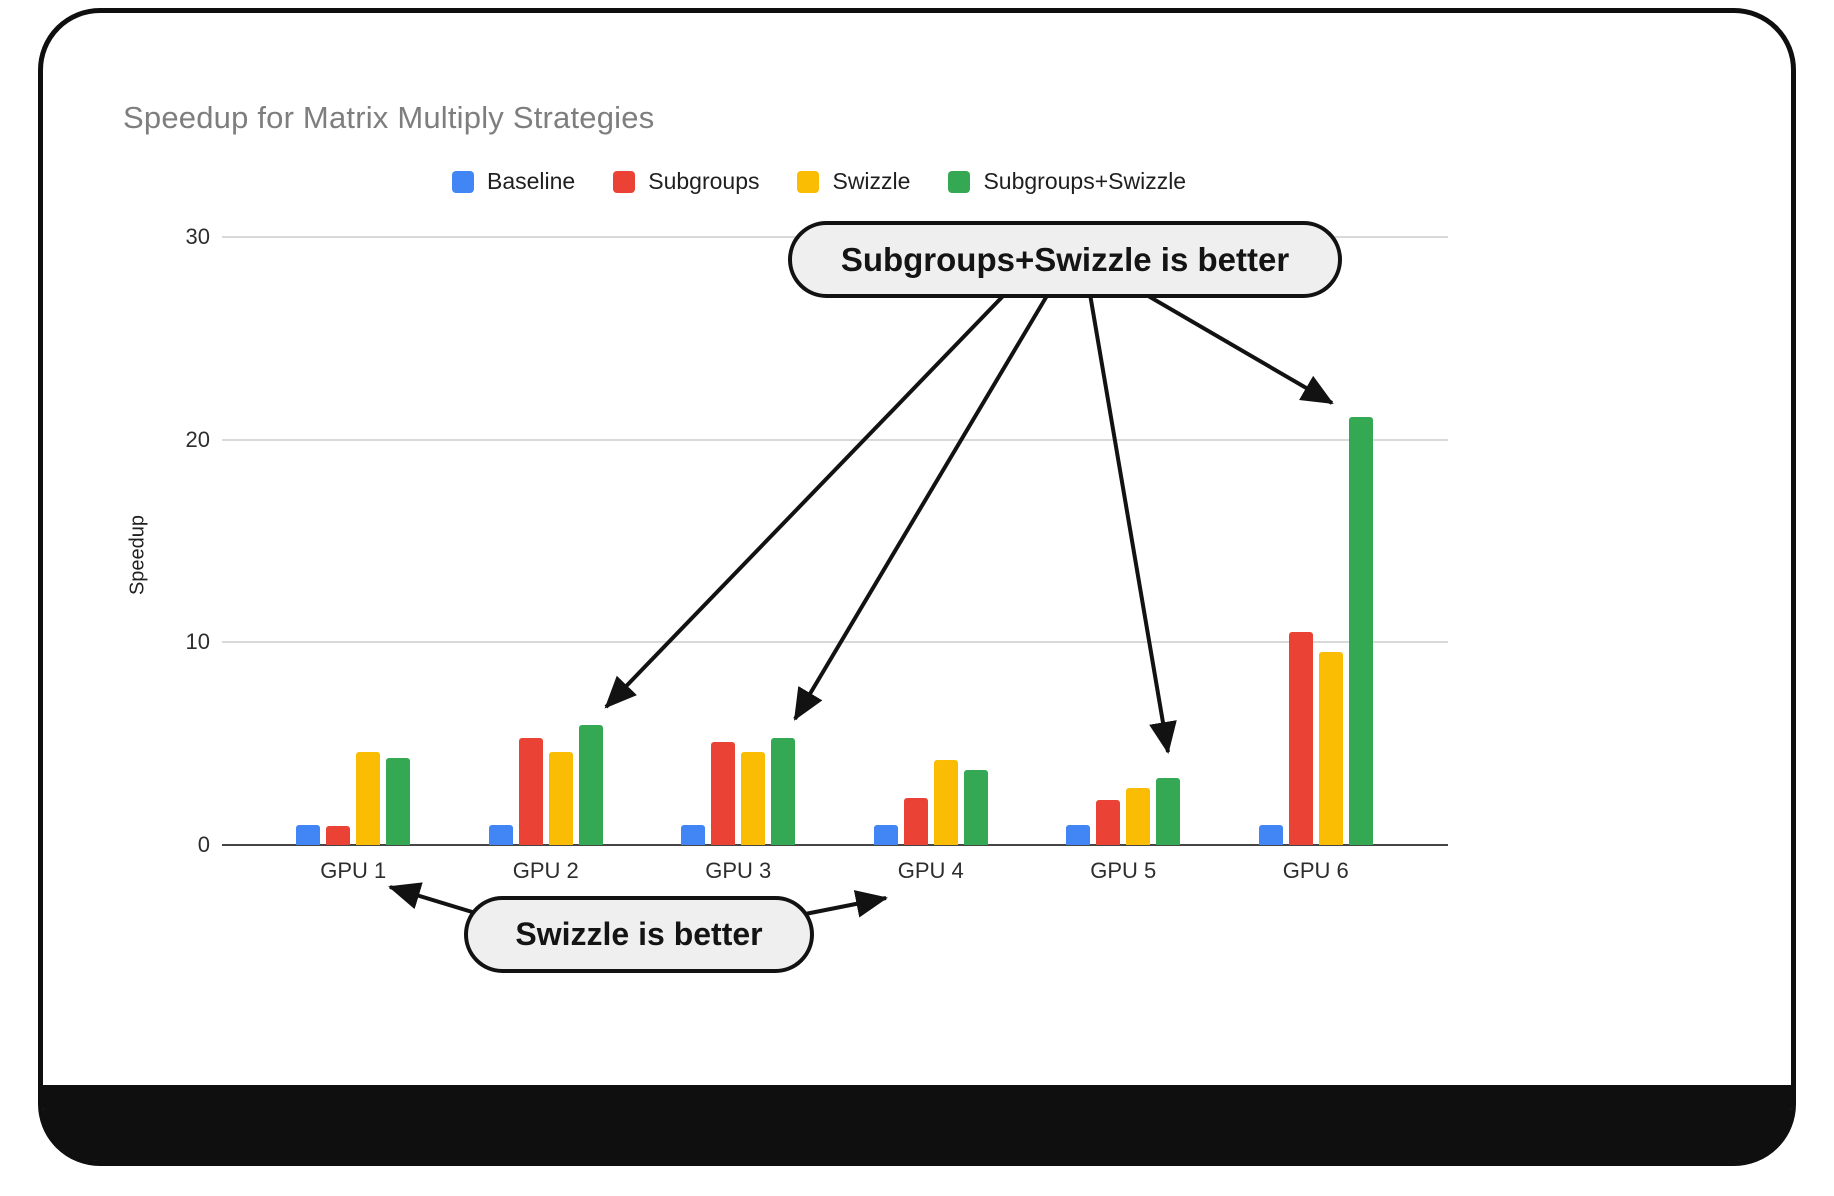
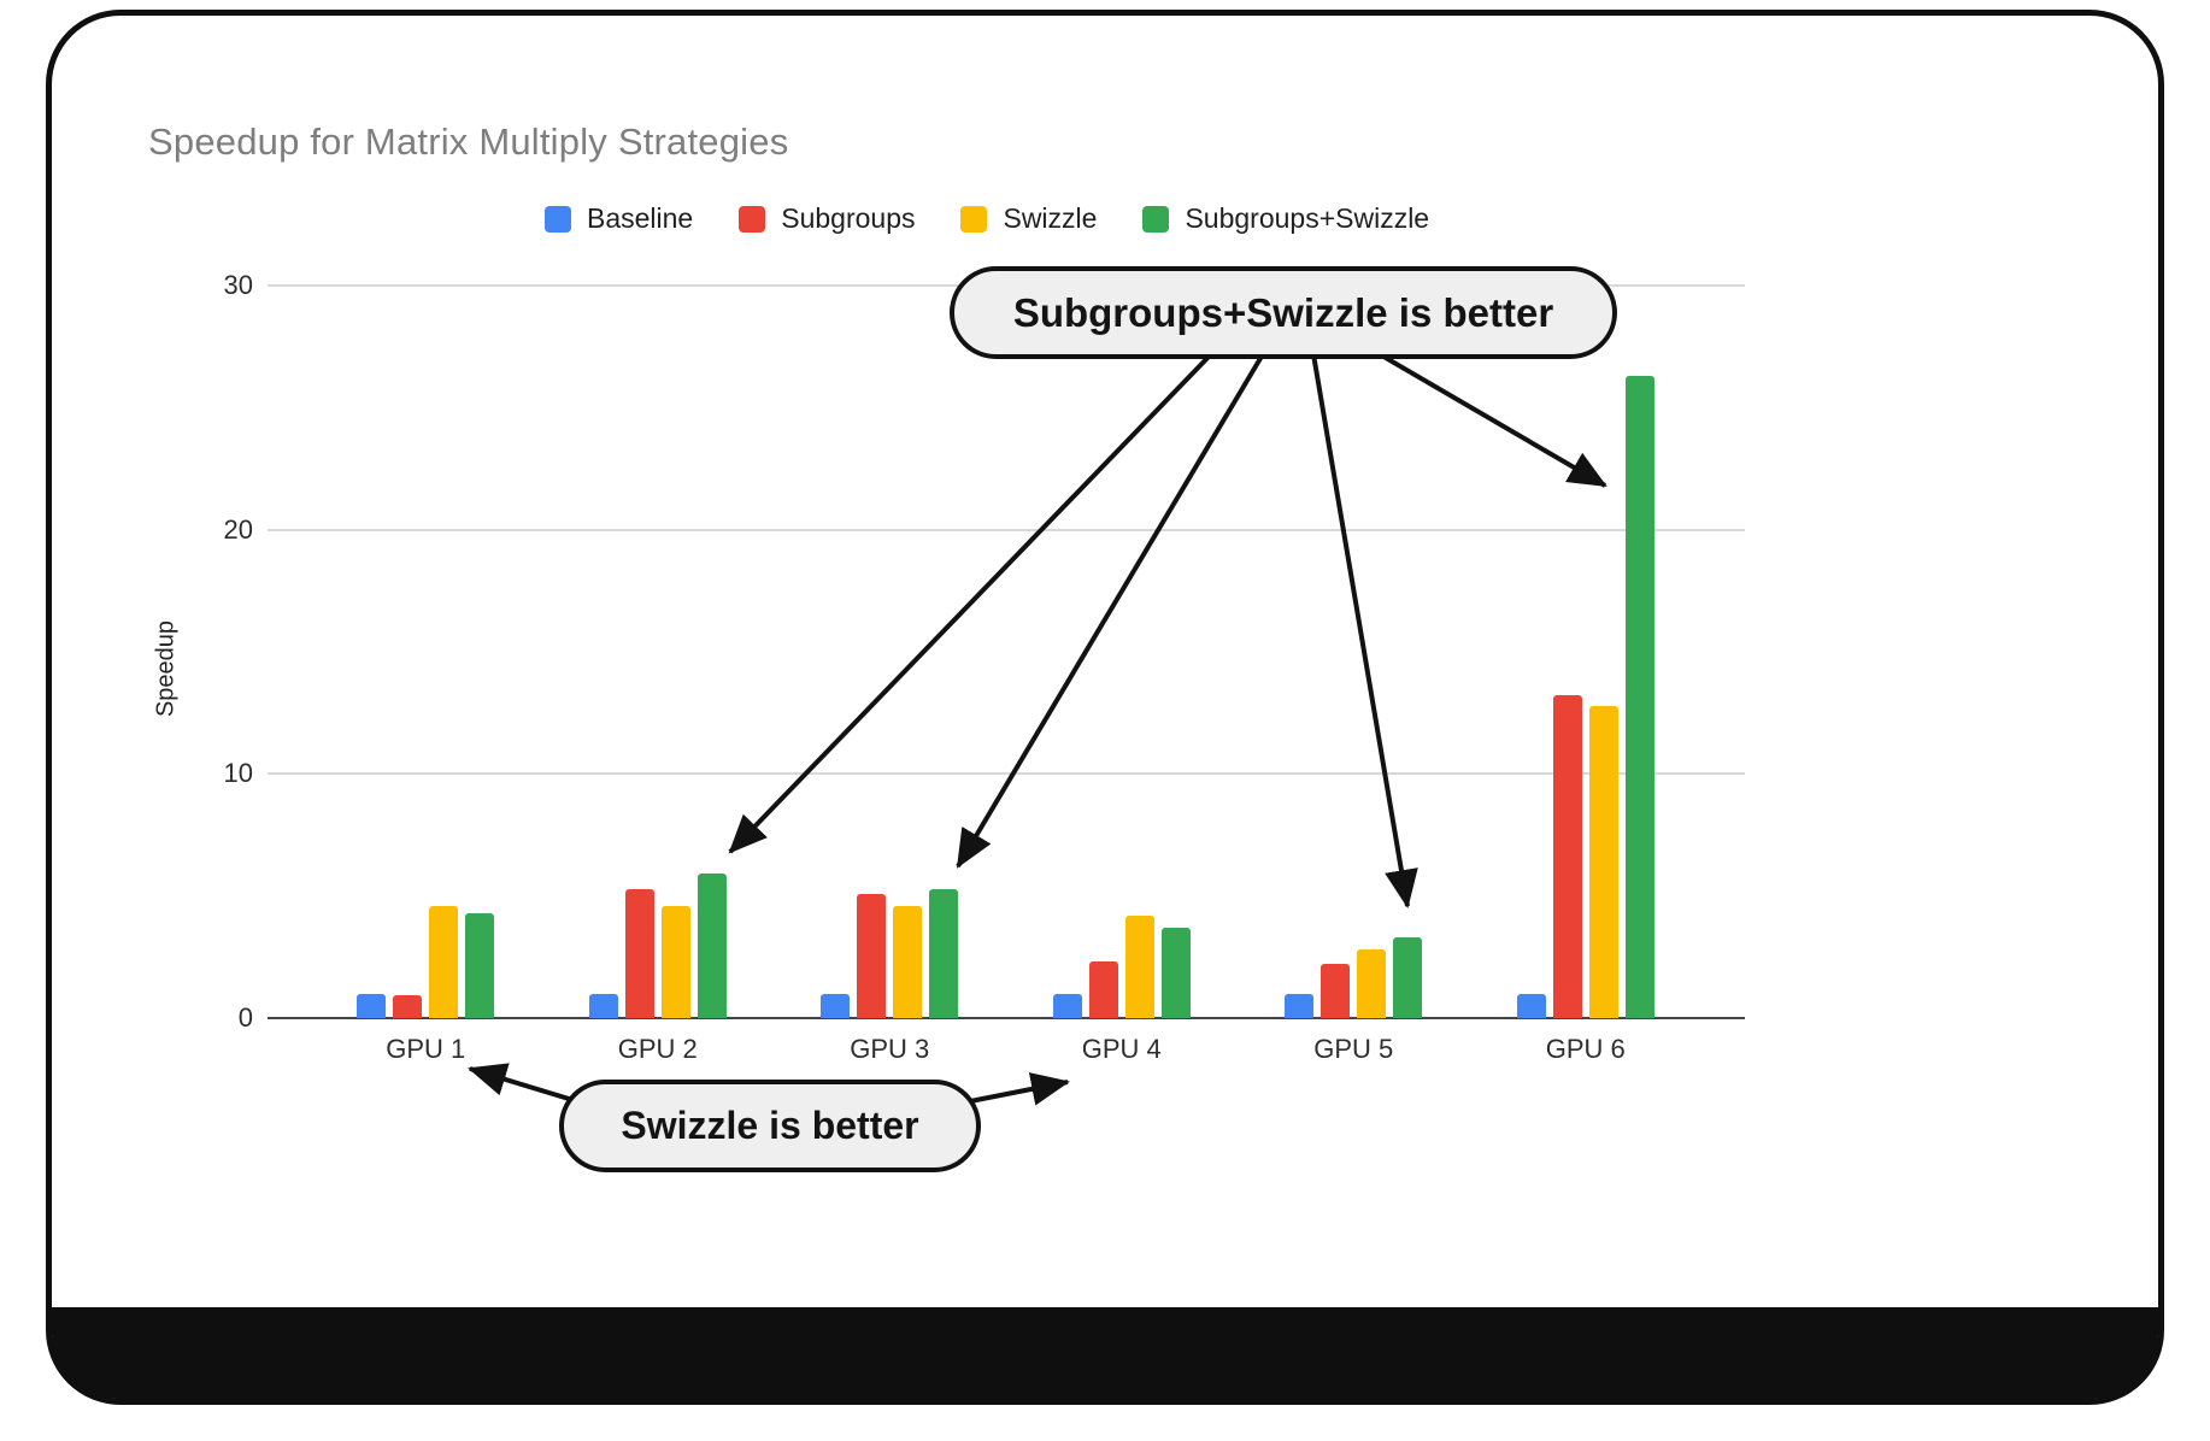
Subgroups/GPU 6: 10.5 -> 13.2
Swizzle/GPU 6: 9.5 -> 12.8
Subgroups+Swizzle/GPU 6: 21.1 -> 26.3
